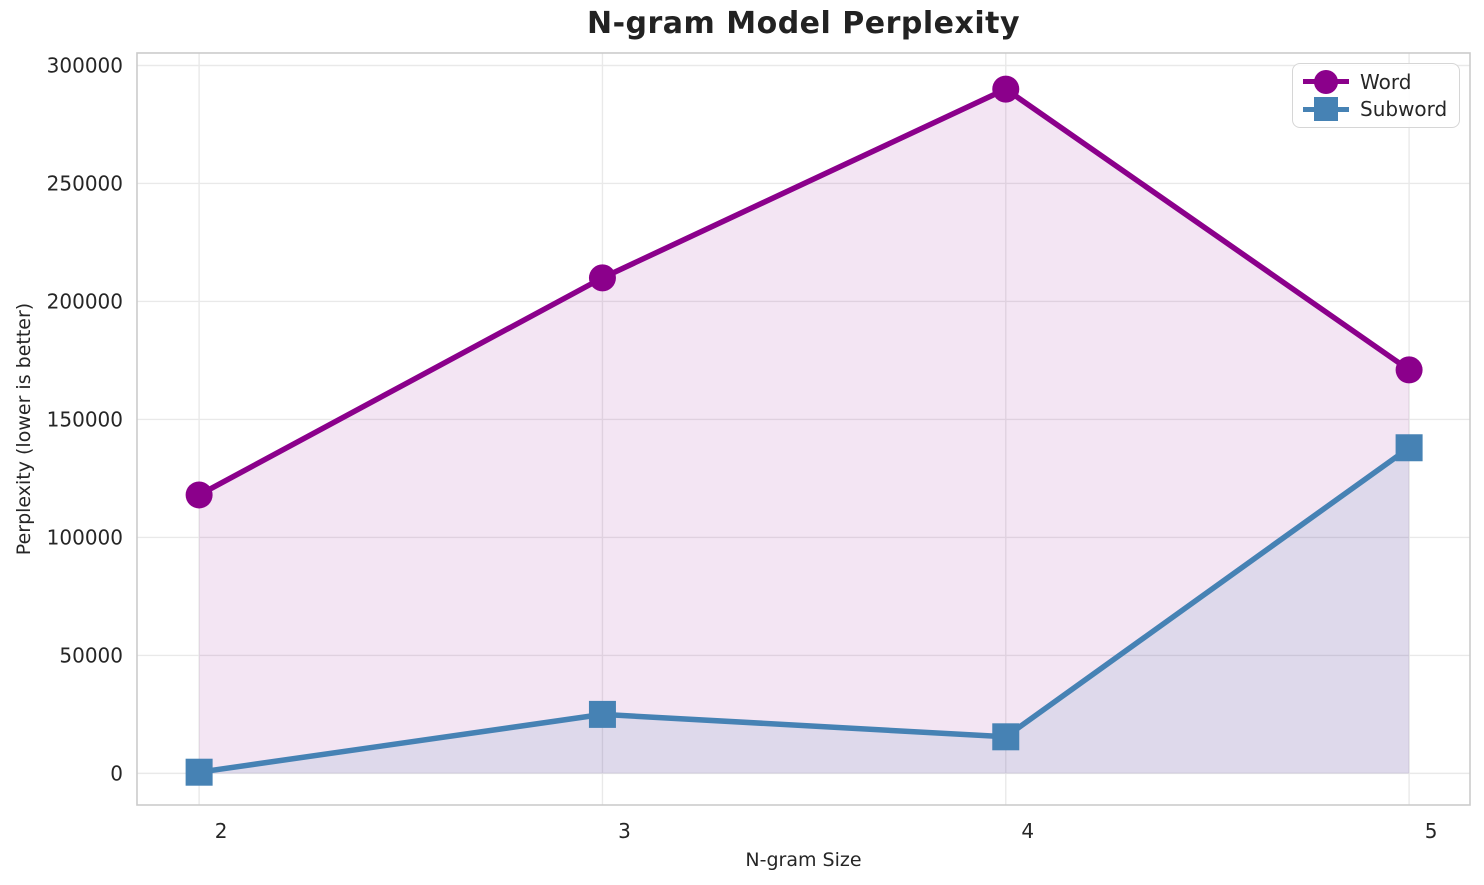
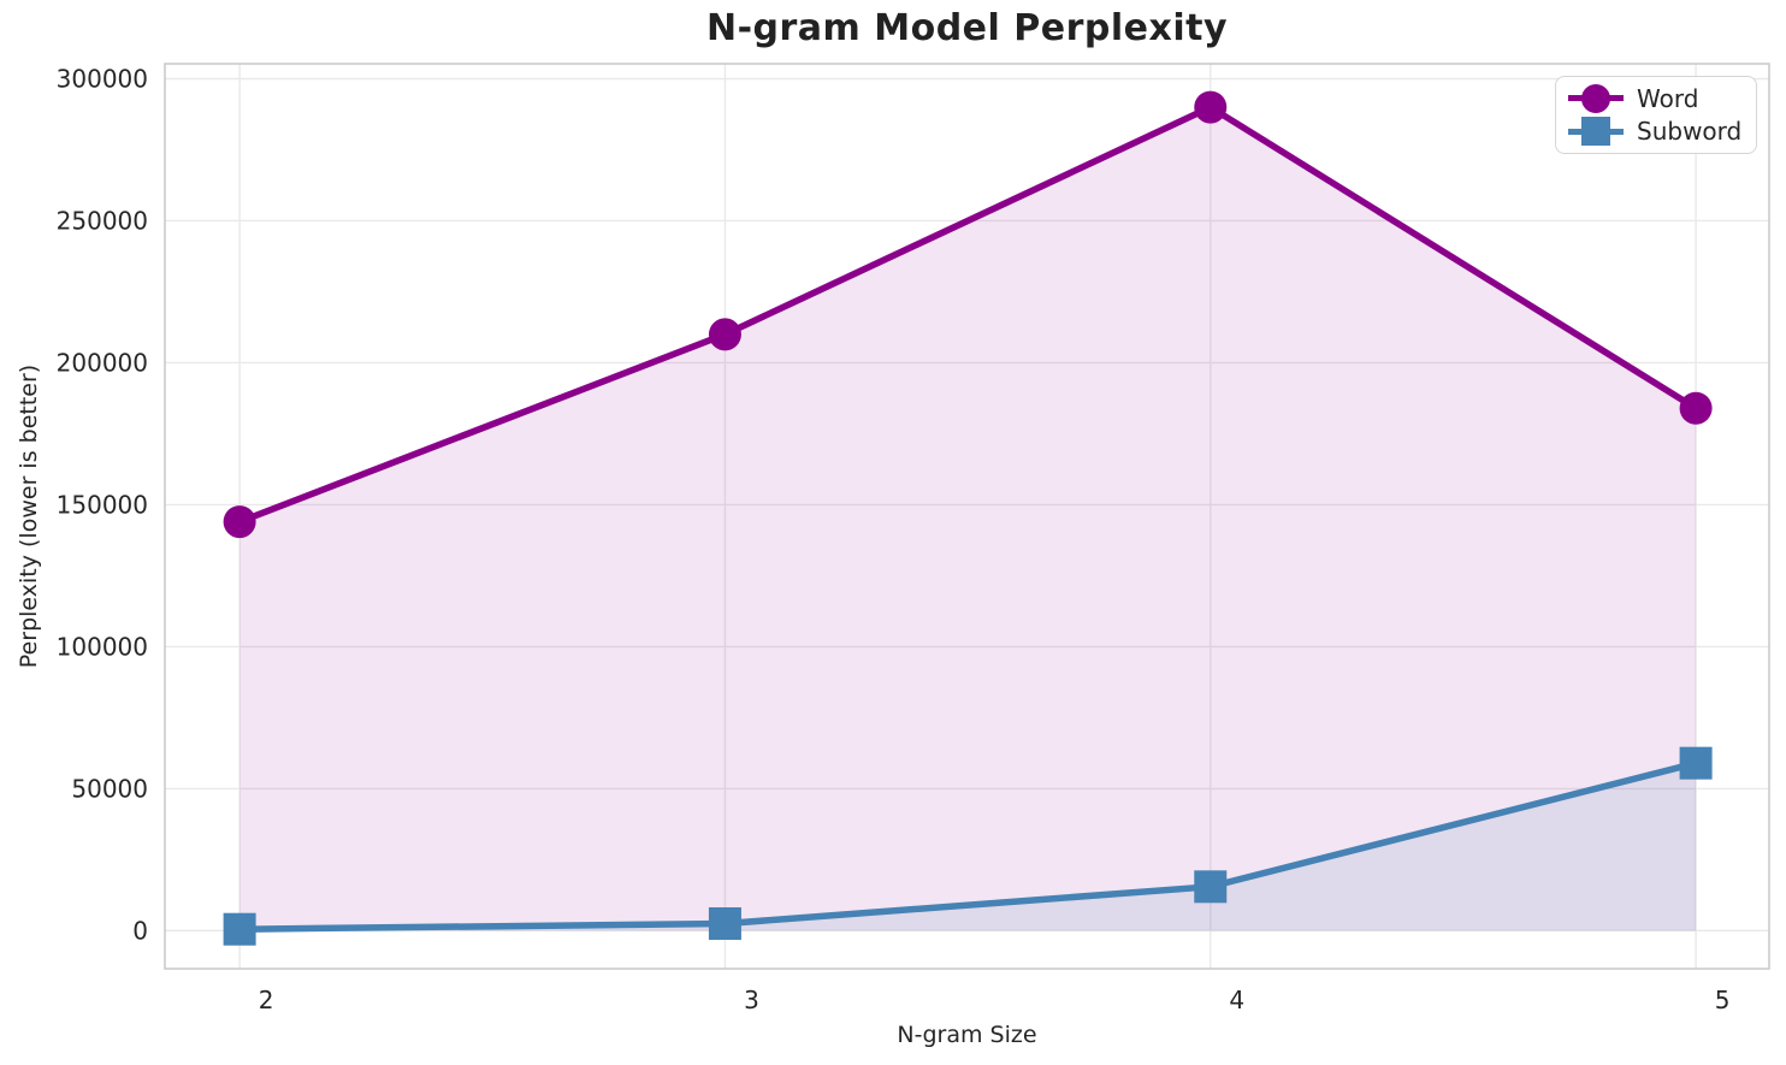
Word/2: 118000 -> 144000
Subword/3: 25000 -> 2000
Word/5: 171000 -> 184000
Subword/5: 138000 -> 59000
